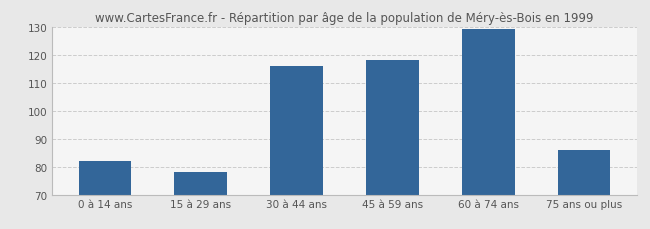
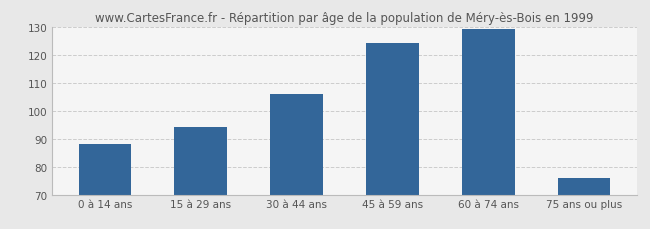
0 à 14 ans: 82 -> 88
15 à 29 ans: 78 -> 94
30 à 44 ans: 116 -> 106
45 à 59 ans: 118 -> 124
75 ans ou plus: 86 -> 76
